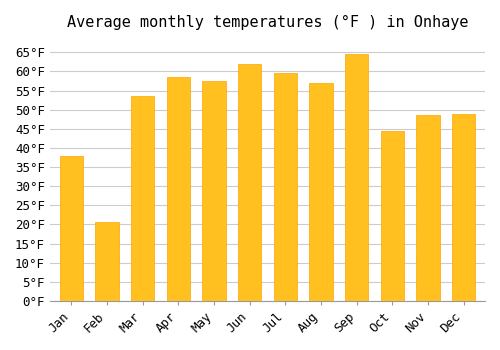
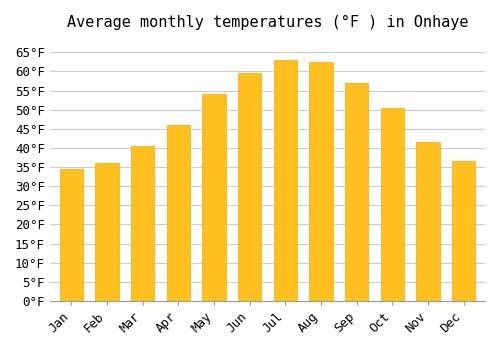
Jan: 38.0°F -> 34.5°F
Feb: 20.5°F -> 36.0°F
Mar: 53.5°F -> 40.5°F
Apr: 58.5°F -> 46.0°F
May: 57.5°F -> 54.0°F
Jun: 62.0°F -> 59.5°F
Jul: 59.5°F -> 63.0°F
Aug: 57.0°F -> 62.5°F
Sep: 64.5°F -> 57.0°F
Oct: 44.5°F -> 50.5°F
Nov: 48.5°F -> 41.5°F
Dec: 49.0°F -> 36.5°F
